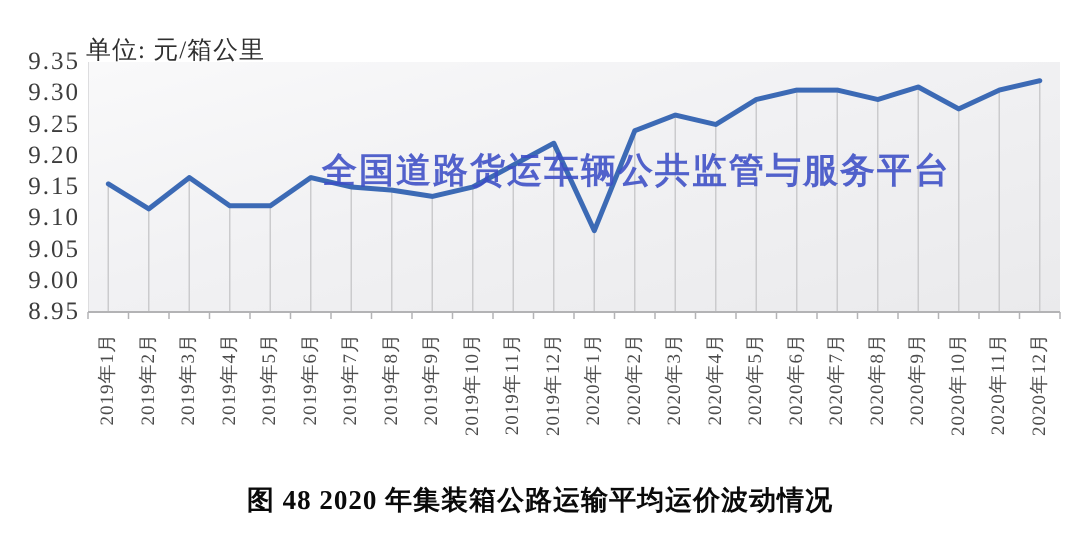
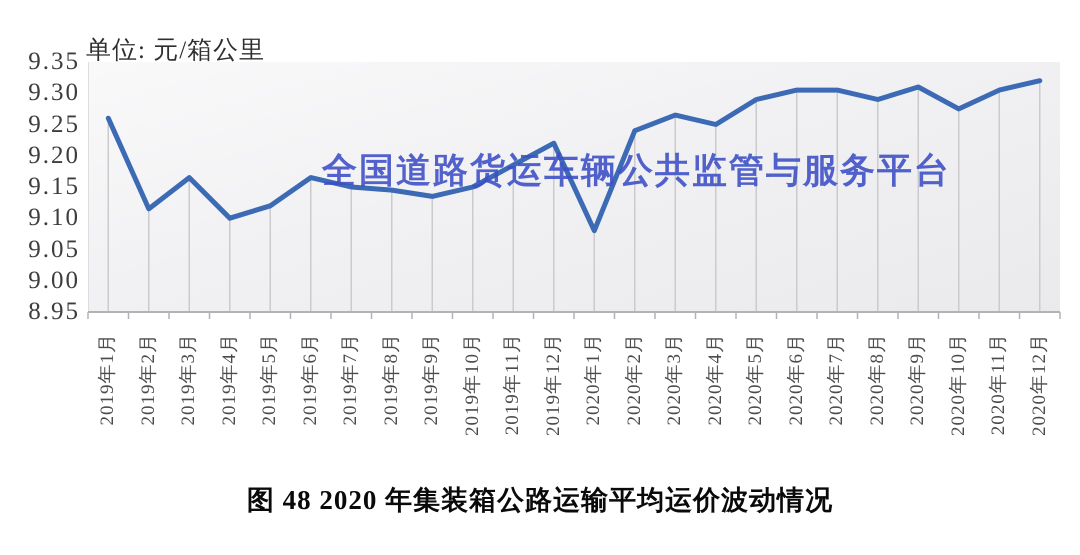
2019年1月: 9.15 -> 9.26
2019年4月: 9.12 -> 9.10
